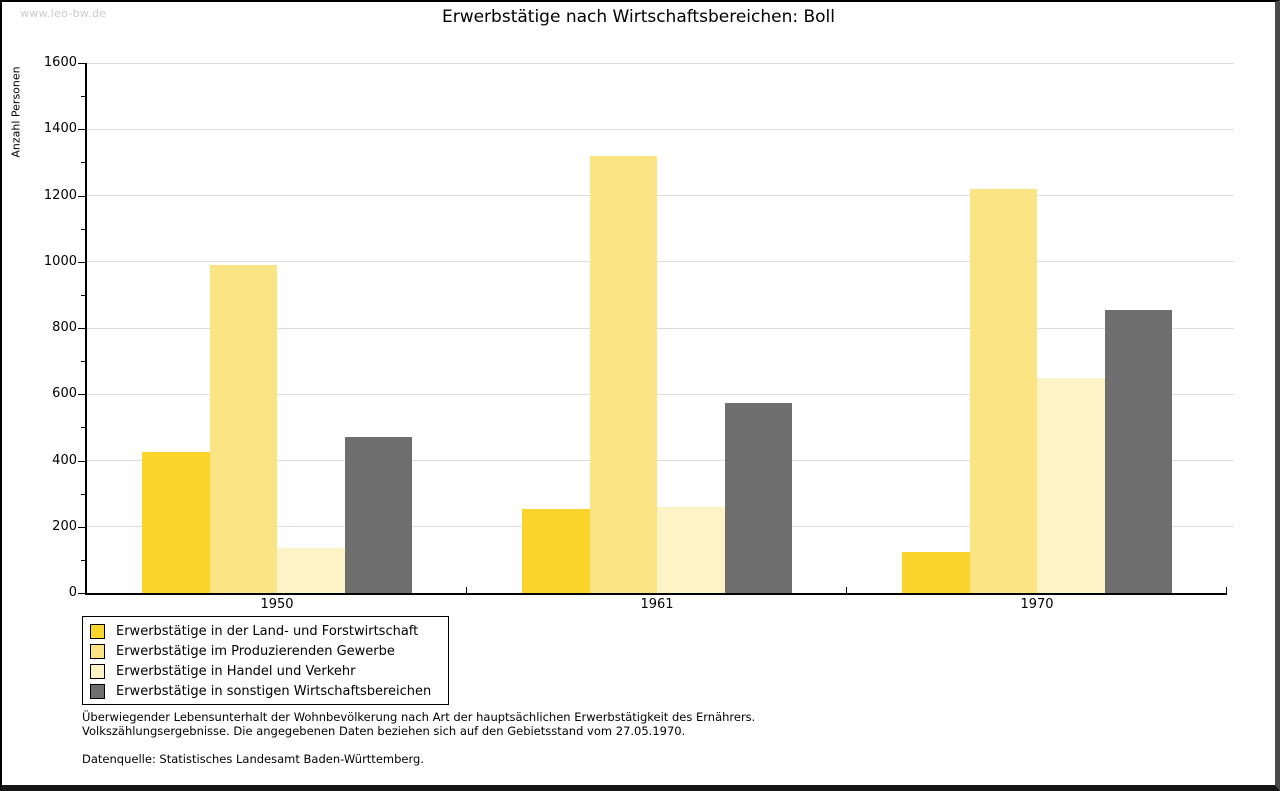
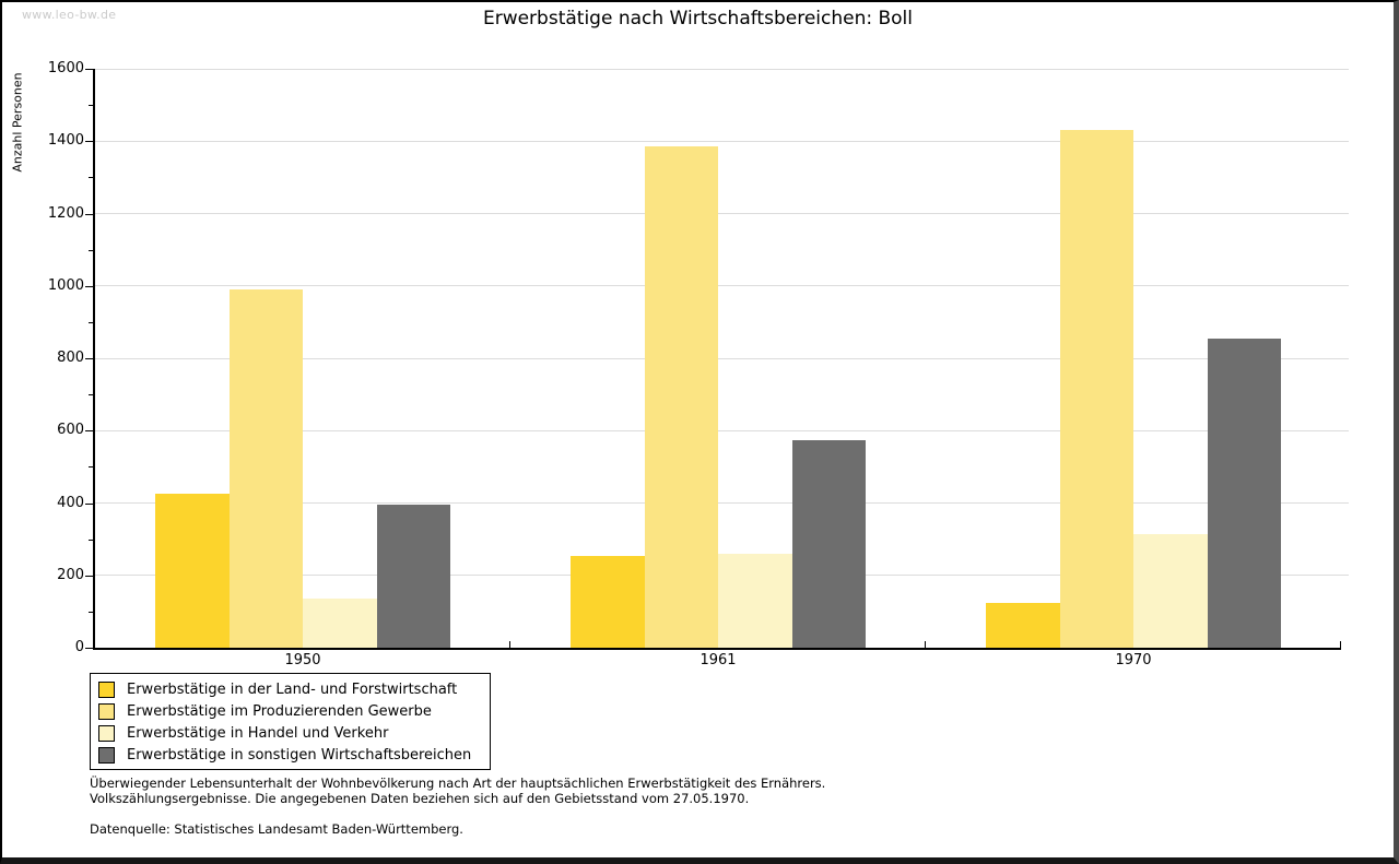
Erwerbstätige in sonstigen Wirtschaftsbereichen/1950: 470 -> 400
Erwerbstätige im Produzierenden Gewerbe/1961: 1320 -> 1380
Erwerbstätige im Produzierenden Gewerbe/1970: 1220 -> 1430
Erwerbstätige in Handel und Verkehr/1970: 650 -> 320
